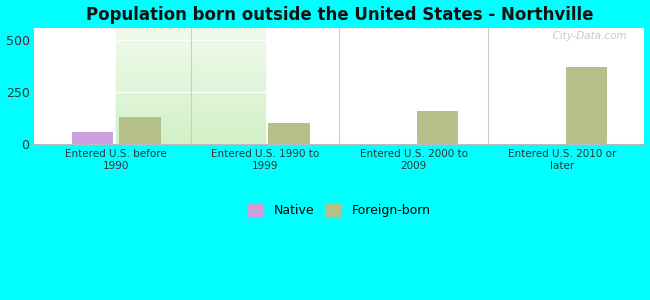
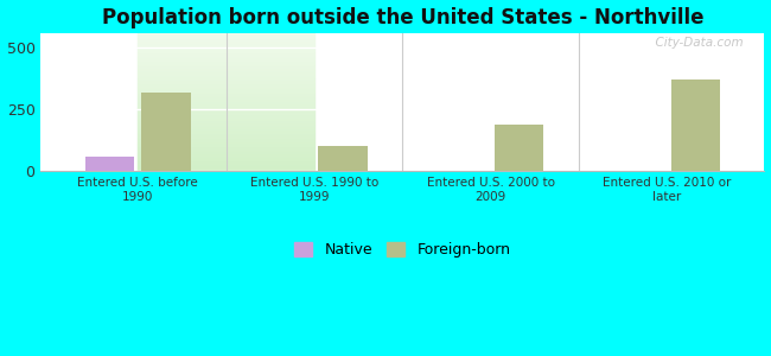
Foreign-born/Entered U.S. before 1990: 130 -> 320
Foreign-born/Entered U.S. 2000 to 2009: 160 -> 190
